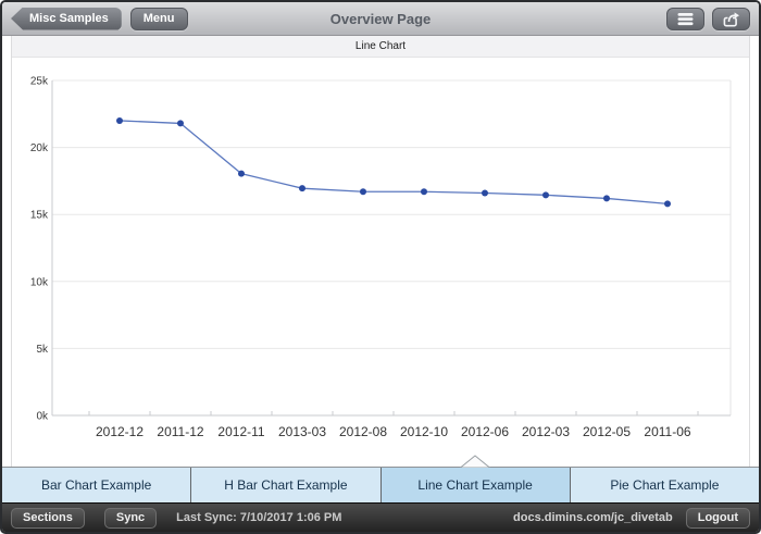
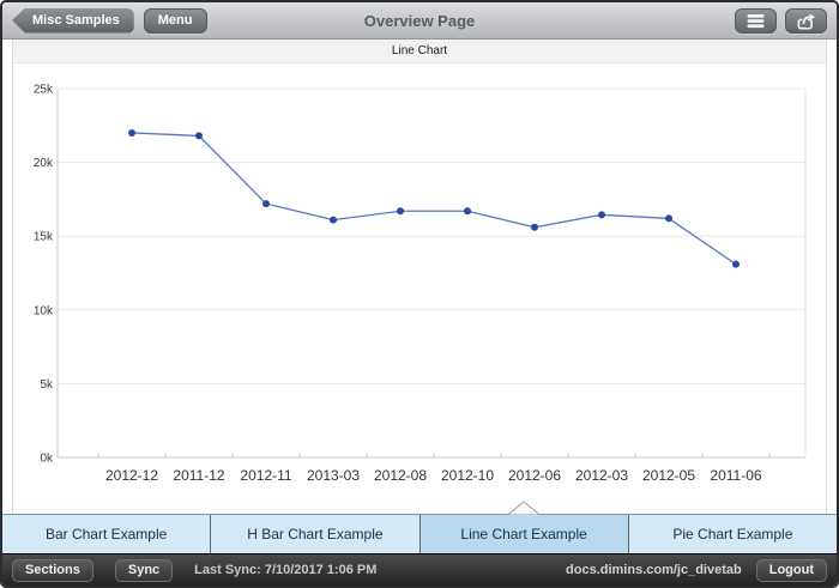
2012-11: 18.0k -> 17.2k
2013-03: 17.0k -> 16.1k
2012-06: 16.6k -> 15.6k
2011-06: 15.8k -> 13.1k
